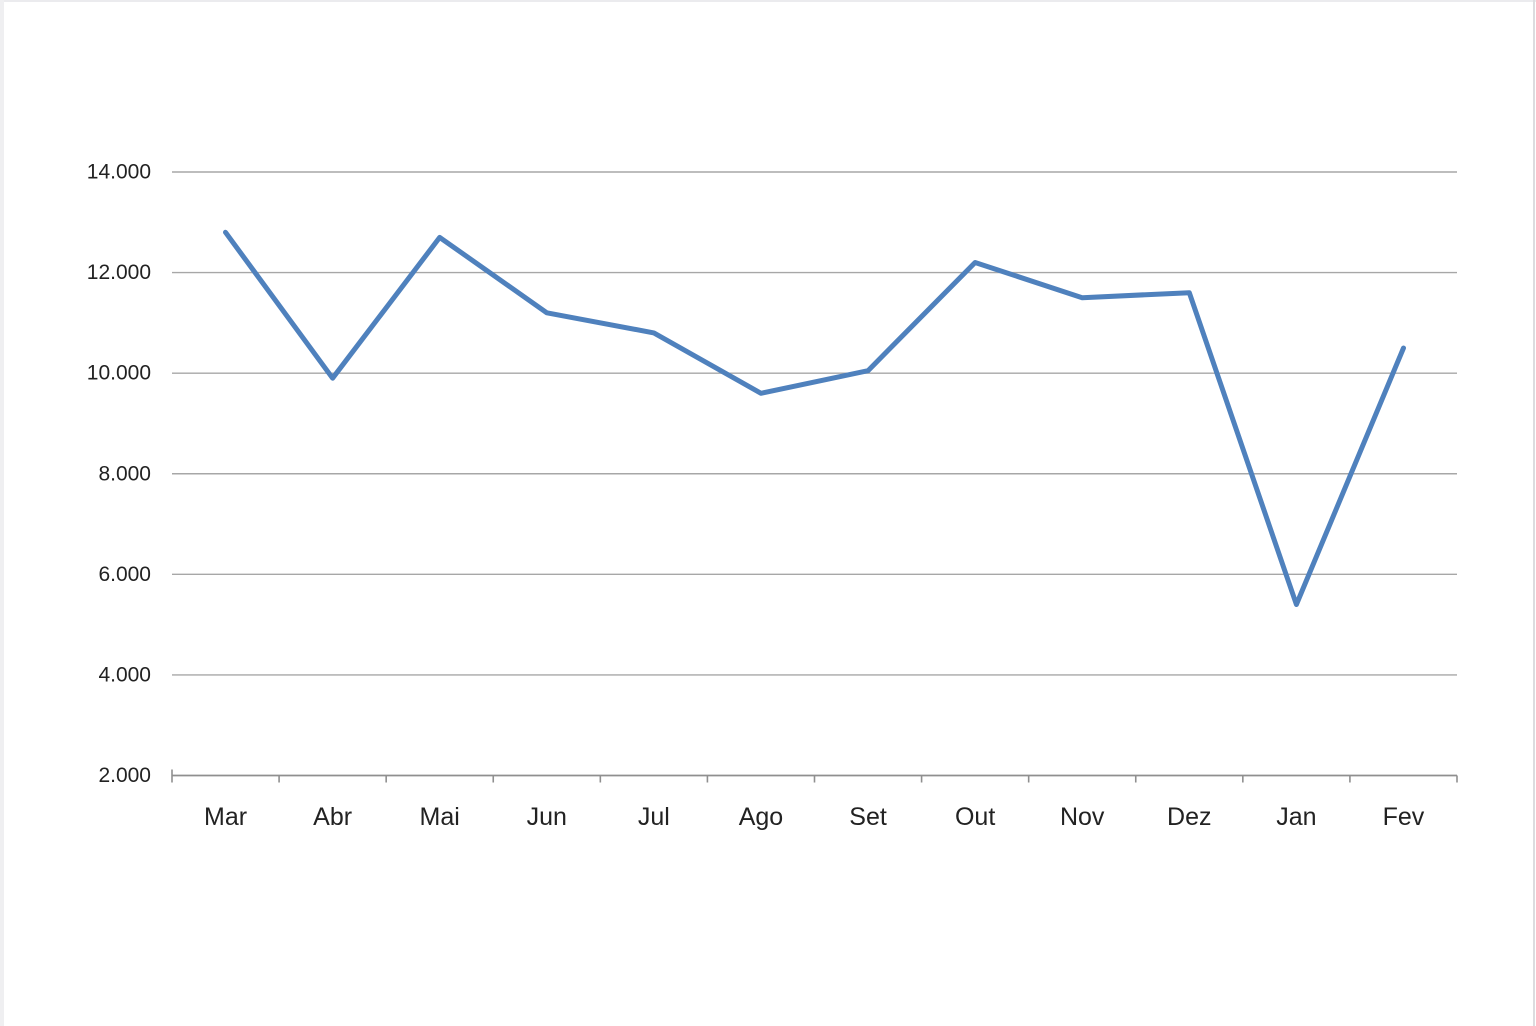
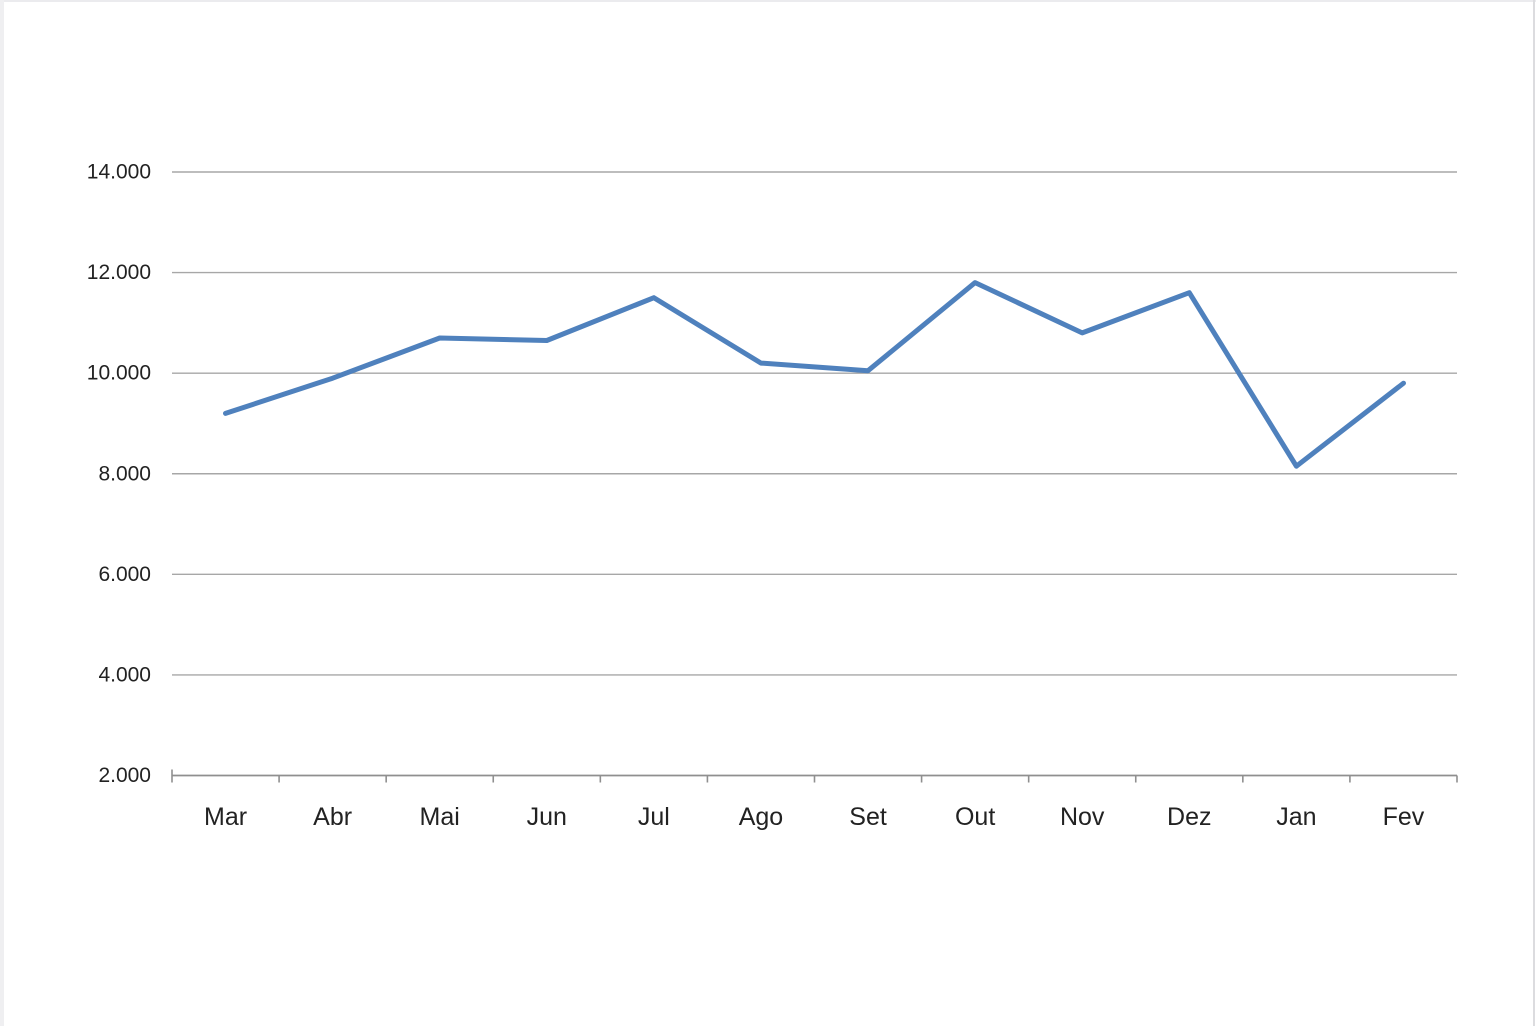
Mar: 12800 -> 9200
Mai: 12700 -> 10700
Jun: 11200 -> 10600
Jul: 10800 -> 11500
Ago: 9600 -> 10200
Out: 12200 -> 11800
Nov: 11500 -> 10800
Jan: 5400 -> 8200
Fev: 10500 -> 9800
